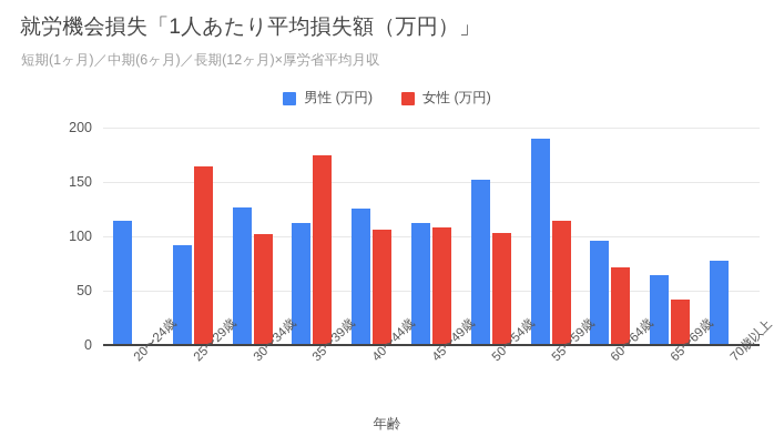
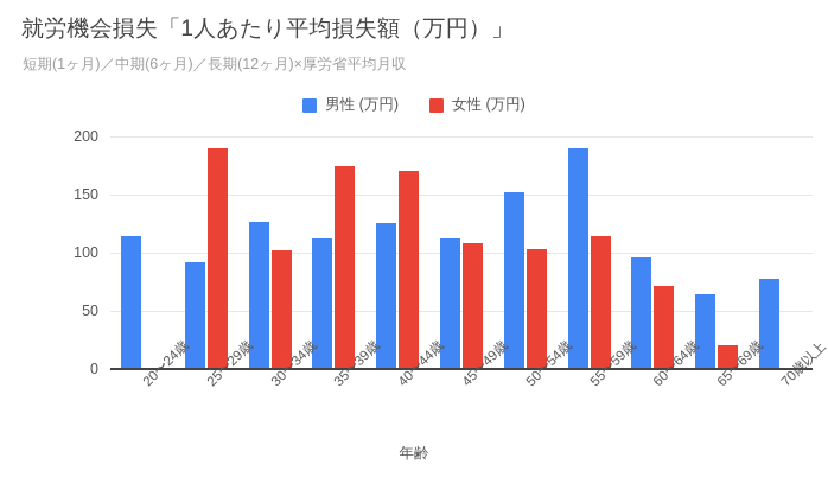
女性 (万円)/25〜29歳: 160 -> 190
女性 (万円)/40〜44歳: 110 -> 170
女性 (万円)/65〜69歳: 40 -> 20
